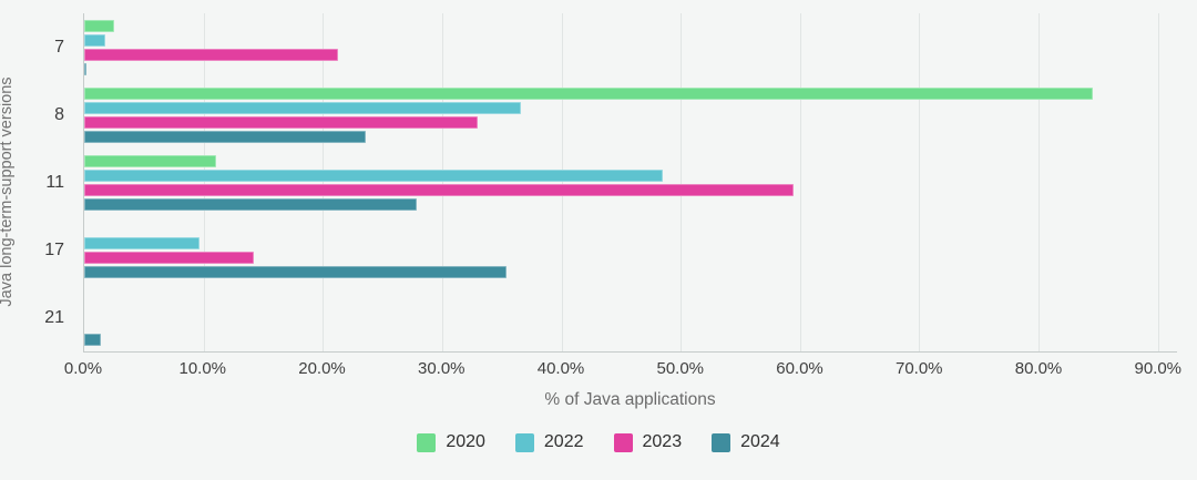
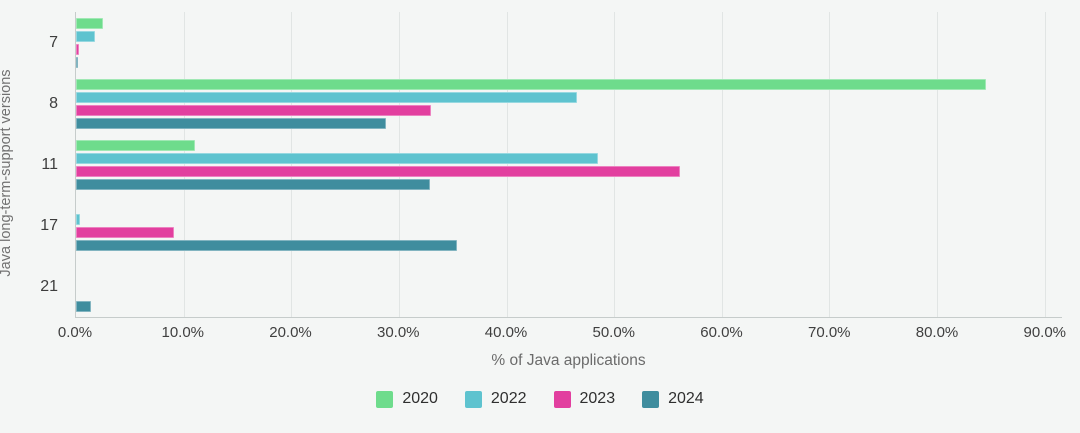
2023/7: 21.3% -> 0.3%
2022/8: 36.6% -> 46.5%
2024/8: 23.6% -> 28.8%
2023/11: 59.5% -> 56.1%
2024/11: 27.9% -> 32.9%
2022/17: 9.7% -> 0.4%
2023/17: 14.2% -> 9.1%
